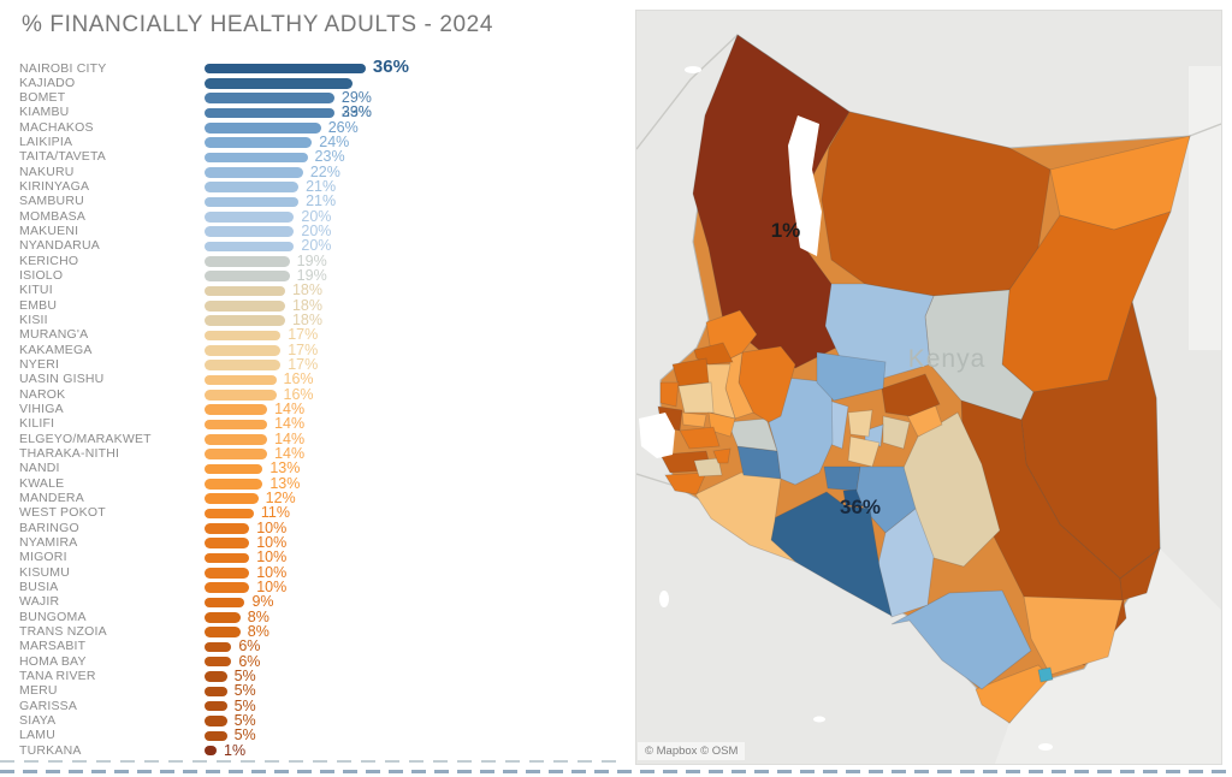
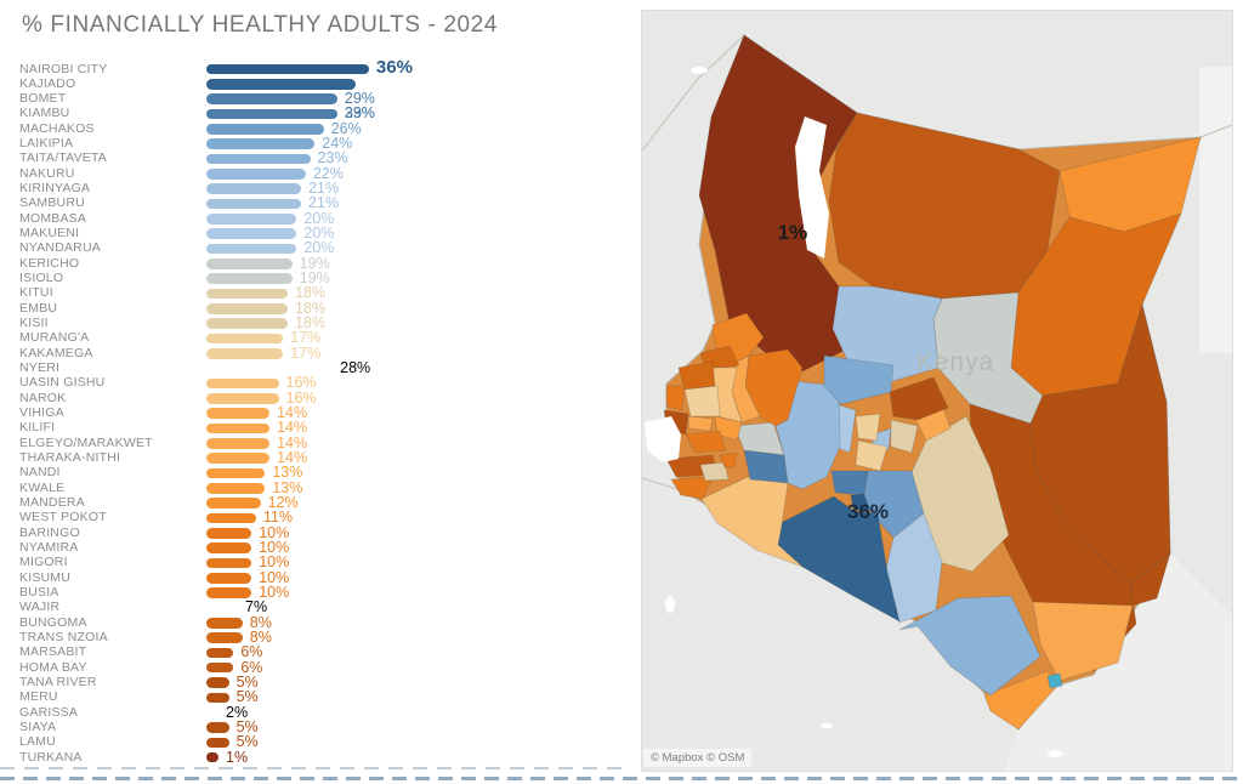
NYERI: 17% -> 28%
WAJIR: 9% -> 7%
GARISSA: 5% -> 2%
